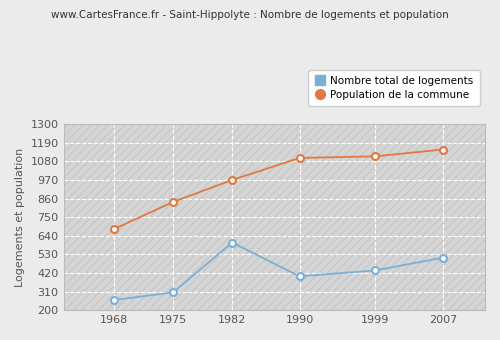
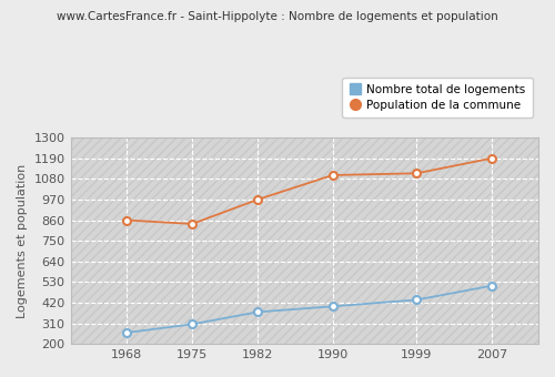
Population de la commune/1968: 680 -> 860
Nombre total de logements/1982: 600 -> 370
Population de la commune/2007: 1150 -> 1190
